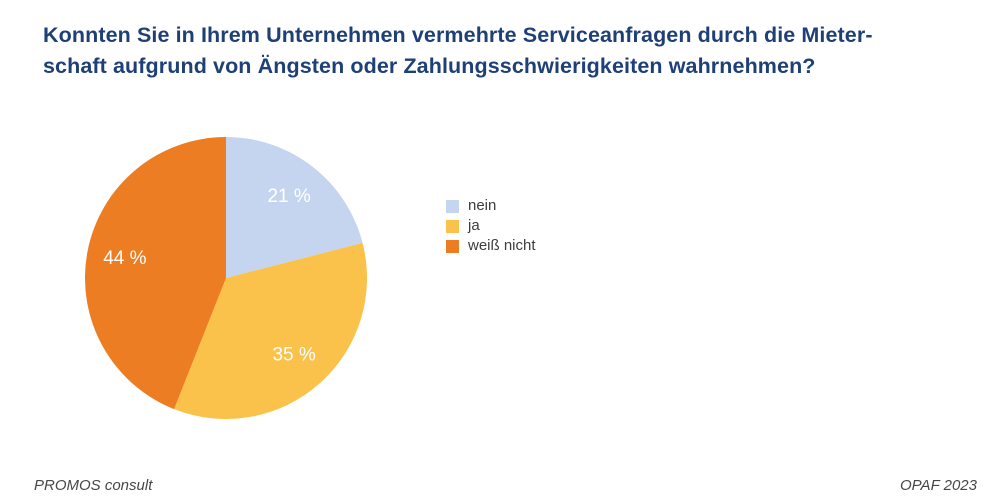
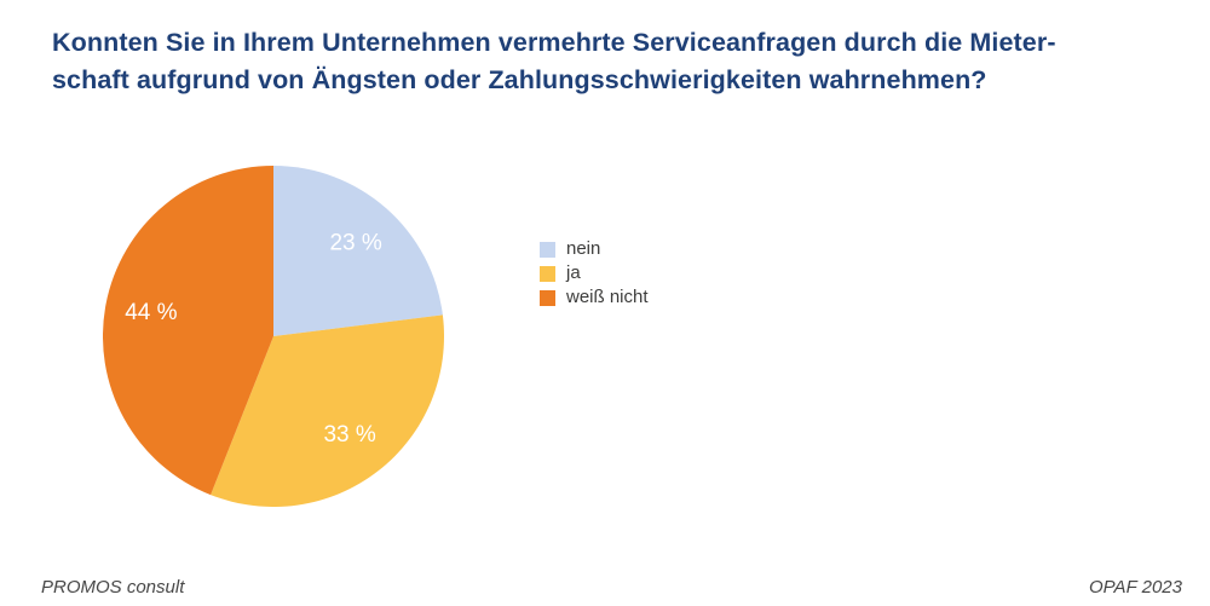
nein: 21 -> 23
ja: 35 -> 33
